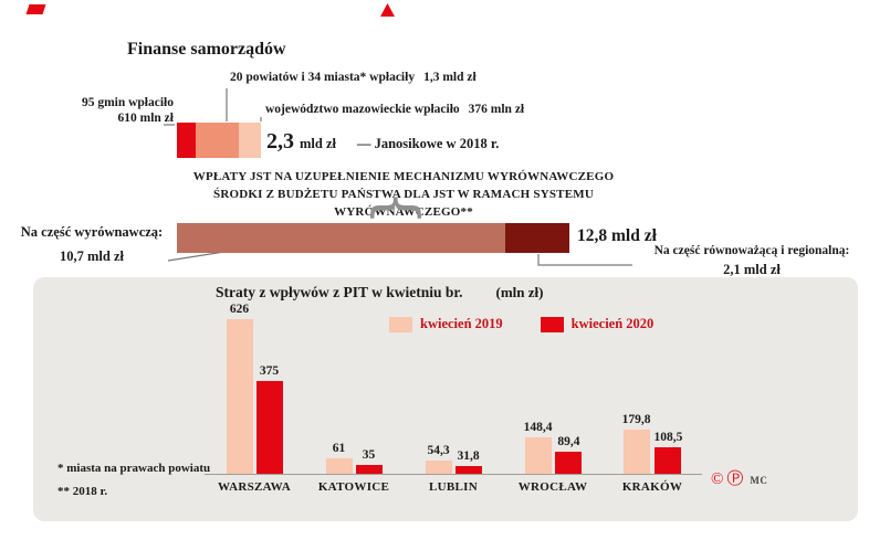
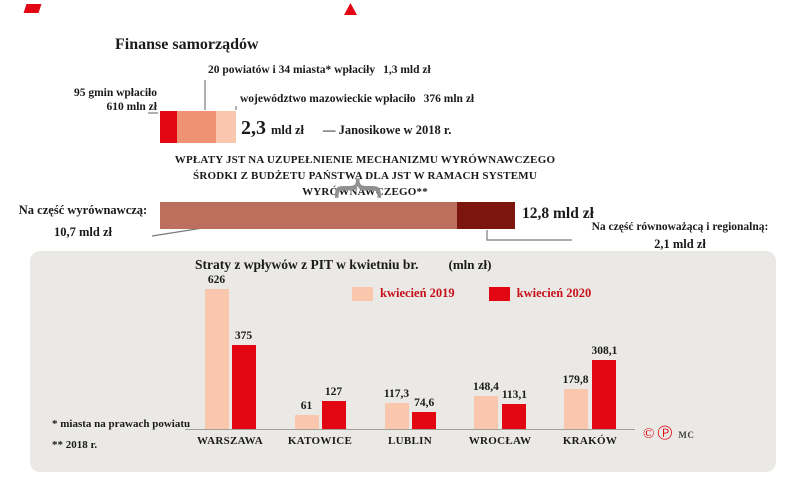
kwiecień 2020/KATOWICE: 35 -> 127
kwiecień 2019/LUBLIN: 54,3 -> 117,3
kwiecień 2020/LUBLIN: 31,8 -> 74,6
kwiecień 2020/WROCŁAW: 89,4 -> 113,1
kwiecień 2020/KRAKÓW: 108,5 -> 308,1
